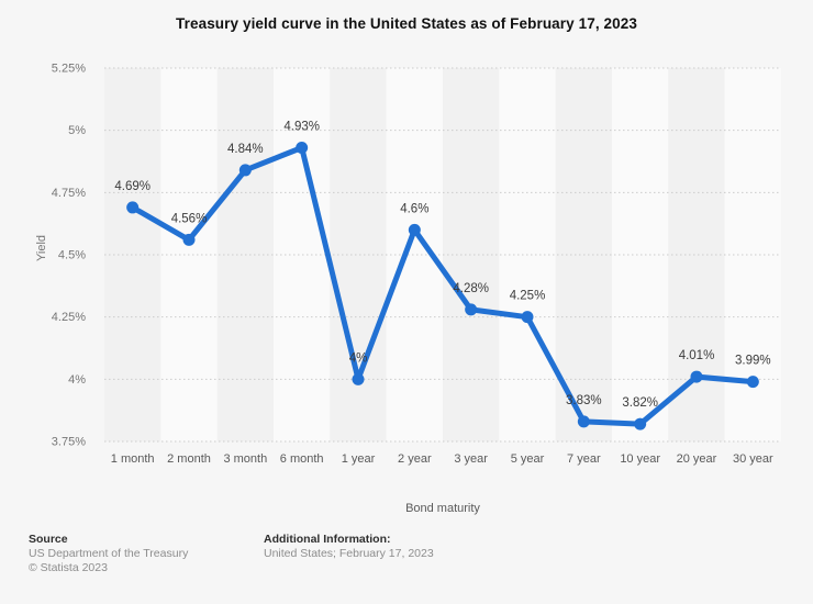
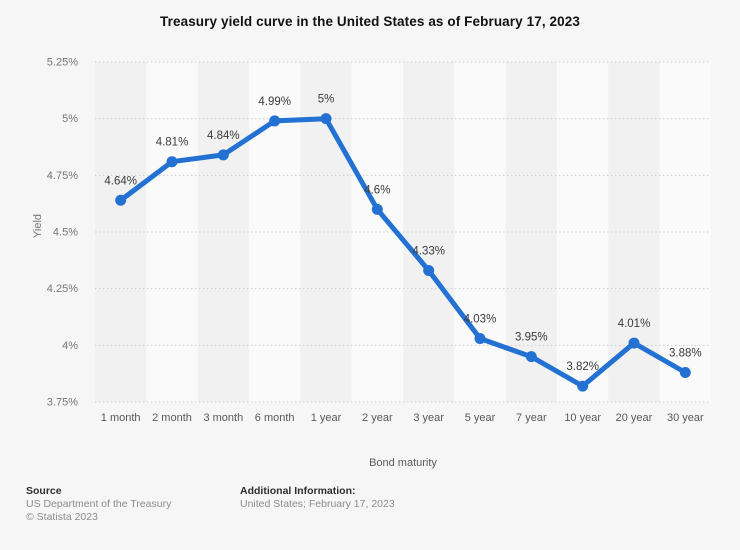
1 month: 4.69% -> 4.64%
2 month: 4.56% -> 4.81%
6 month: 4.93% -> 4.99%
1 year: 4% -> 5%
3 year: 4.28% -> 4.33%
5 year: 4.25% -> 4.03%
7 year: 3.83% -> 3.95%
30 year: 3.99% -> 3.88%
